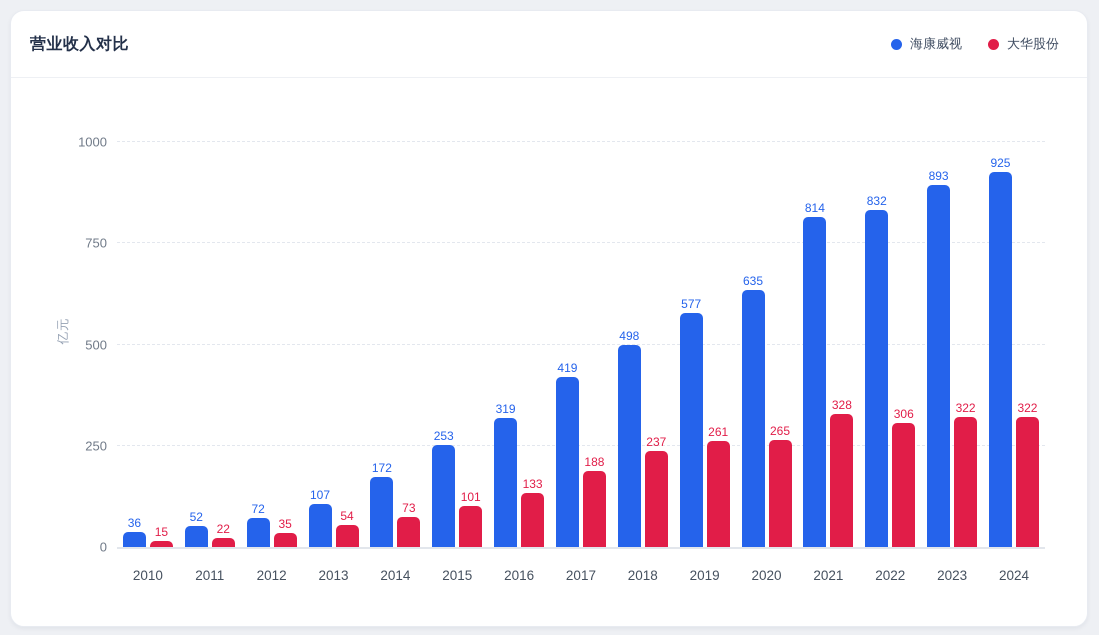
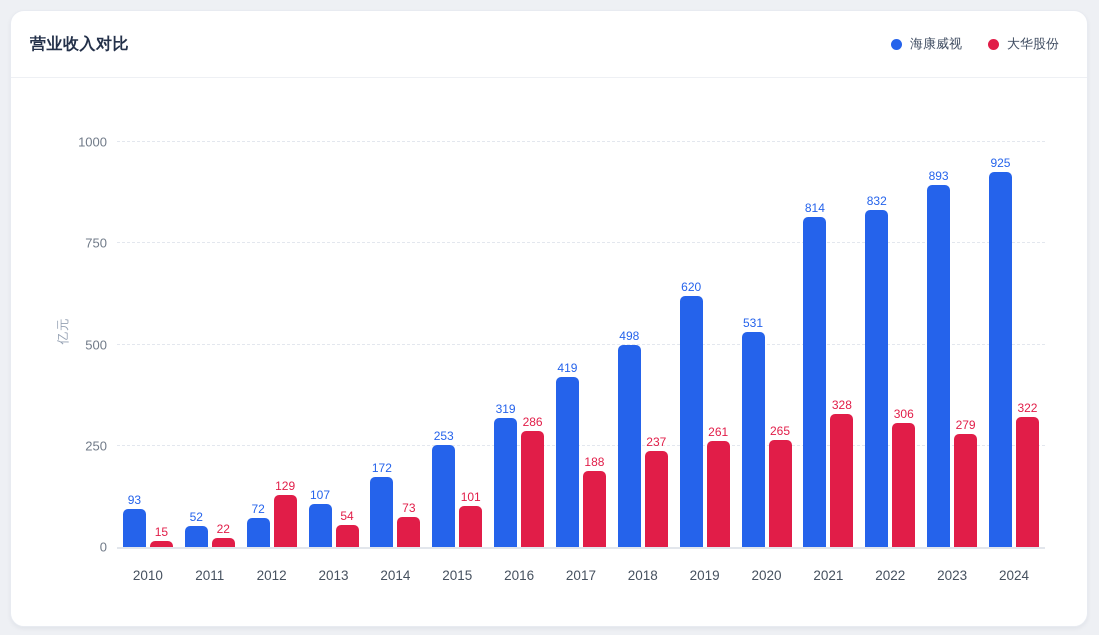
海康威视/2010: 36 -> 93
大华股份/2012: 35 -> 129
大华股份/2016: 133 -> 286
海康威视/2019: 577 -> 620
海康威视/2020: 635 -> 531
大华股份/2023: 322 -> 279
